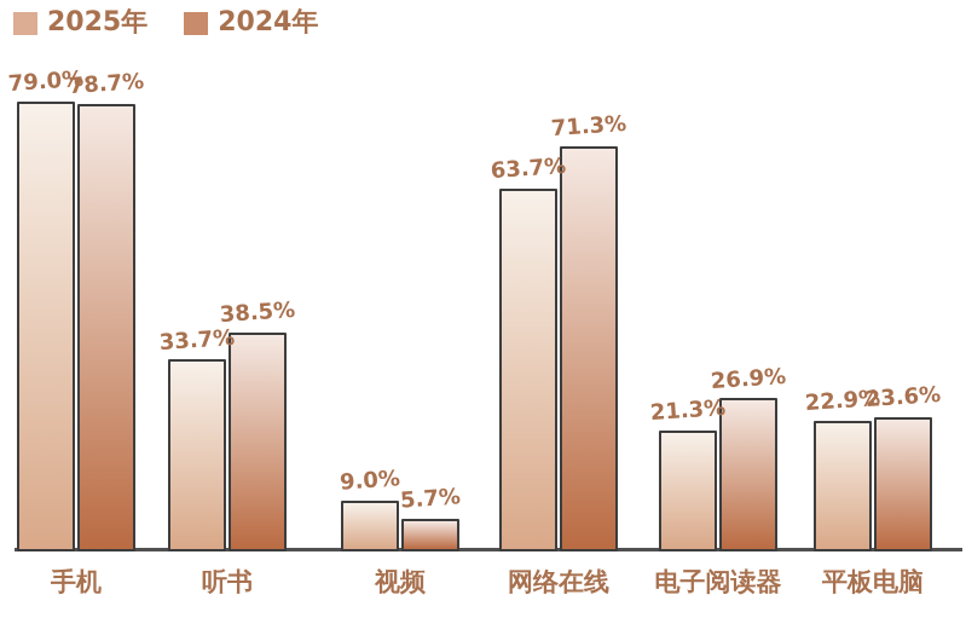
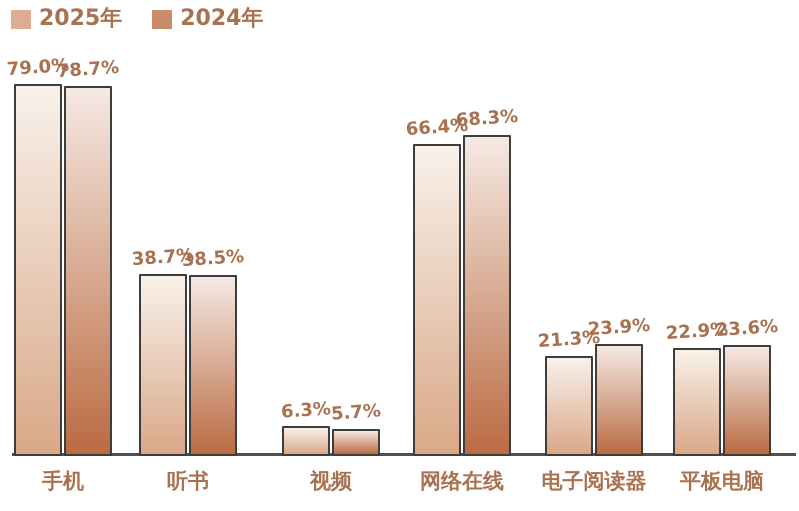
2025年/听书: 33.7% -> 38.7%
2025年/视频: 9.0% -> 6.3%
2025年/网络在线: 63.7% -> 66.4%
2024年/网络在线: 71.3% -> 68.3%
2024年/电子阅读器: 26.9% -> 23.9%
